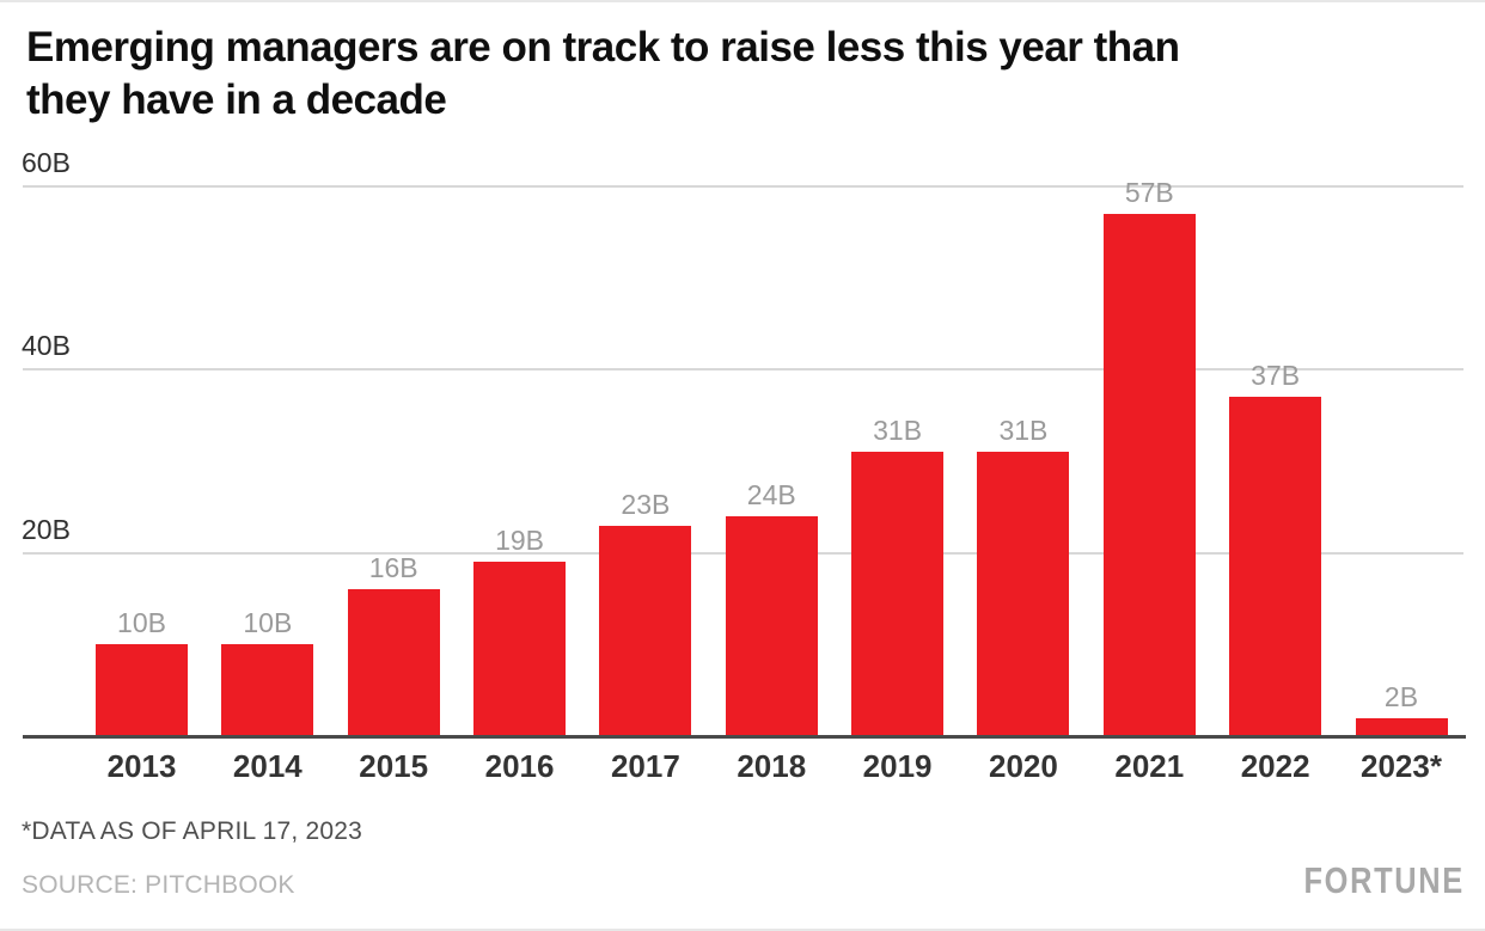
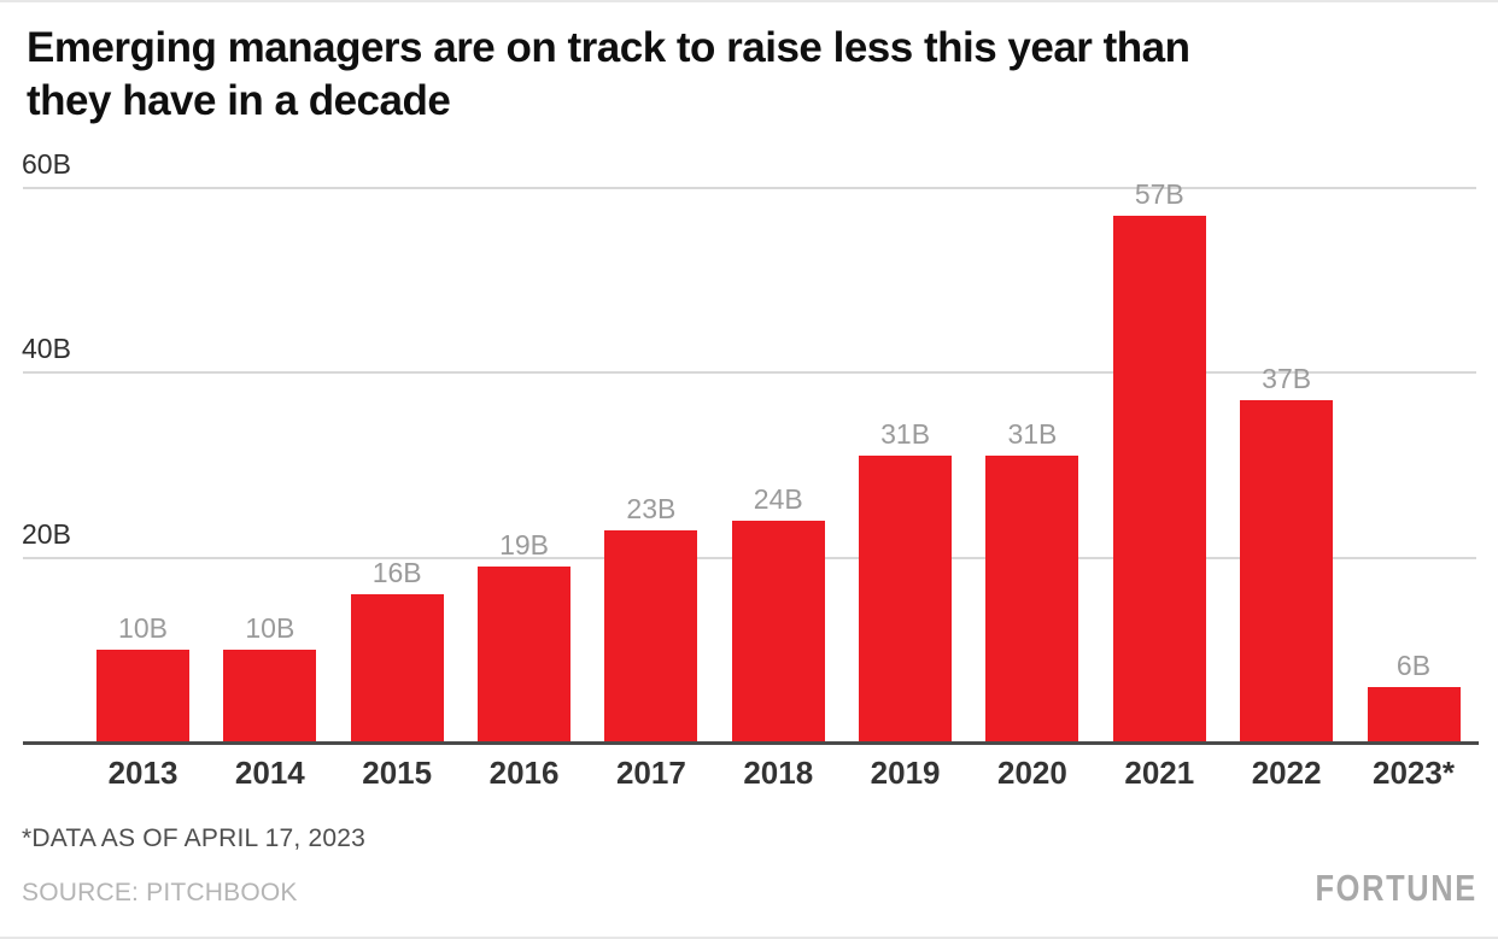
2023*: 2B -> 6B
